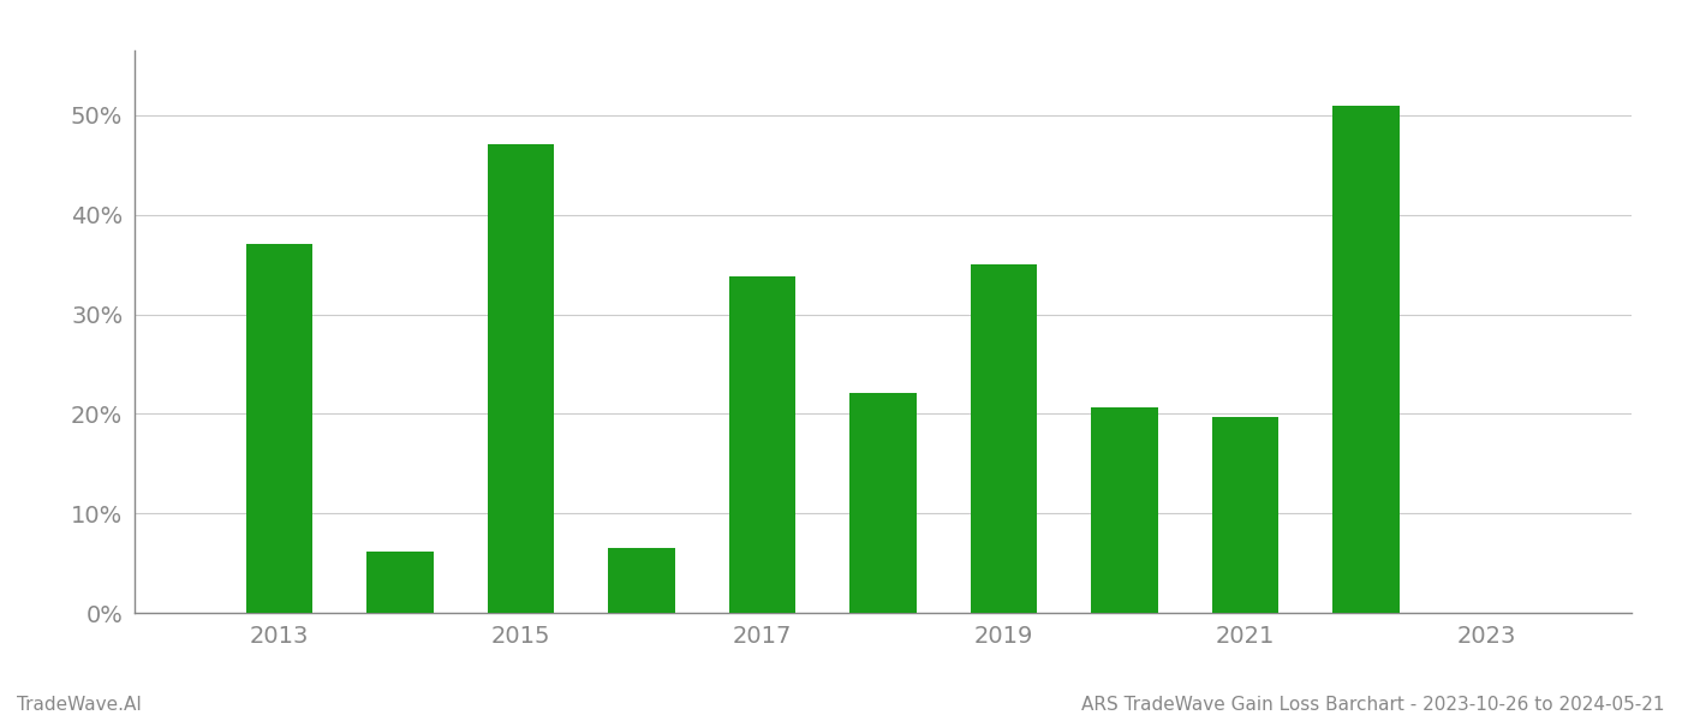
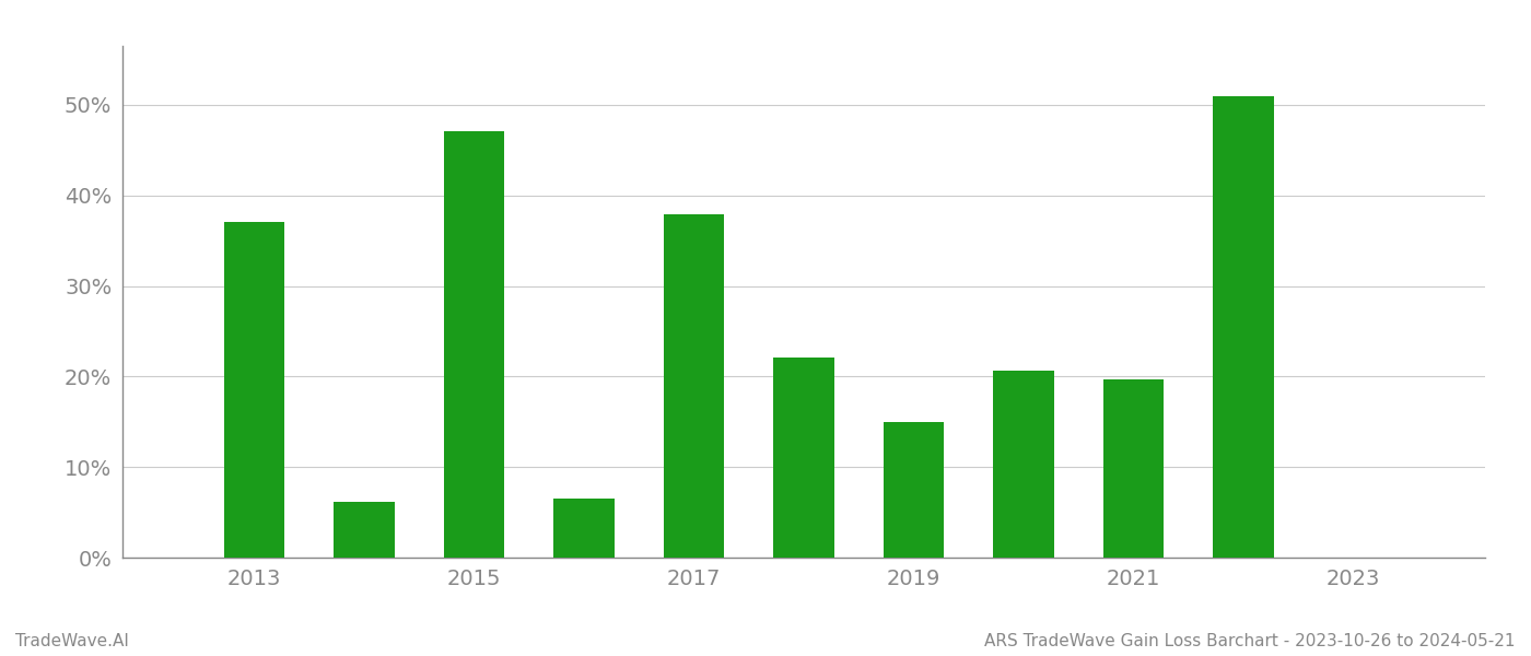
2017: 33.8% -> 37.9%
2019: 35.0% -> 15.0%
